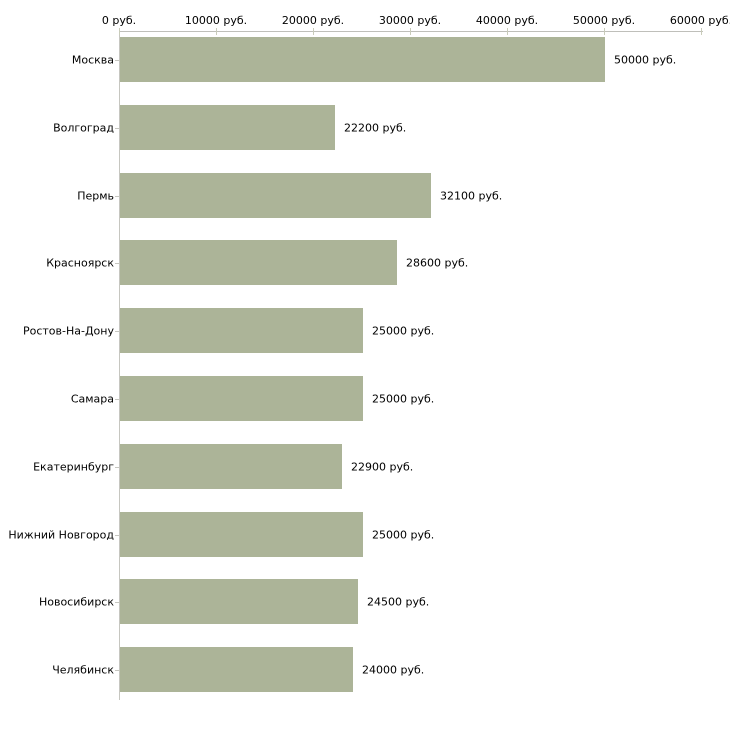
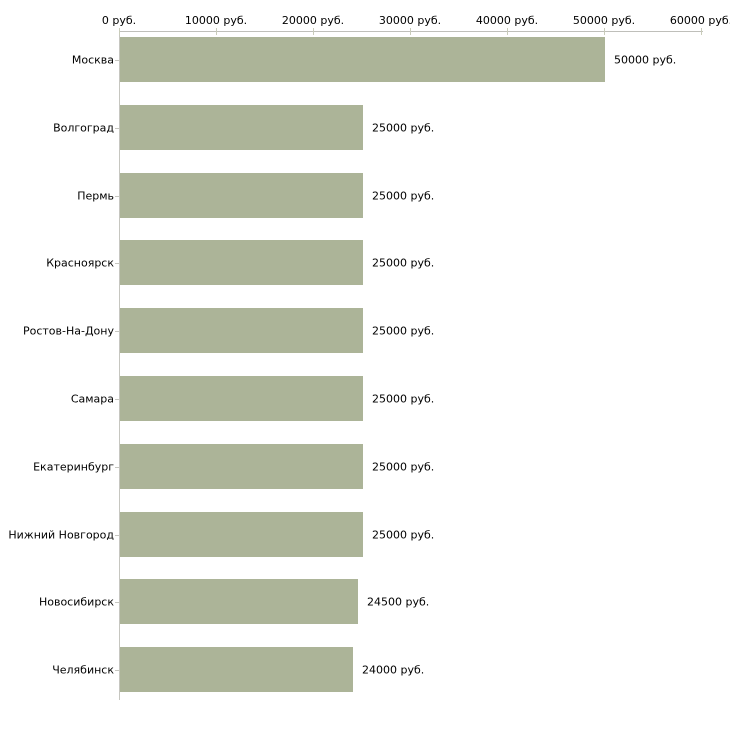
Волгоград: 22200 -> 25000
Пермь: 32100 -> 25000
Красноярск: 28600 -> 25000
Екатеринбург: 22900 -> 25000
